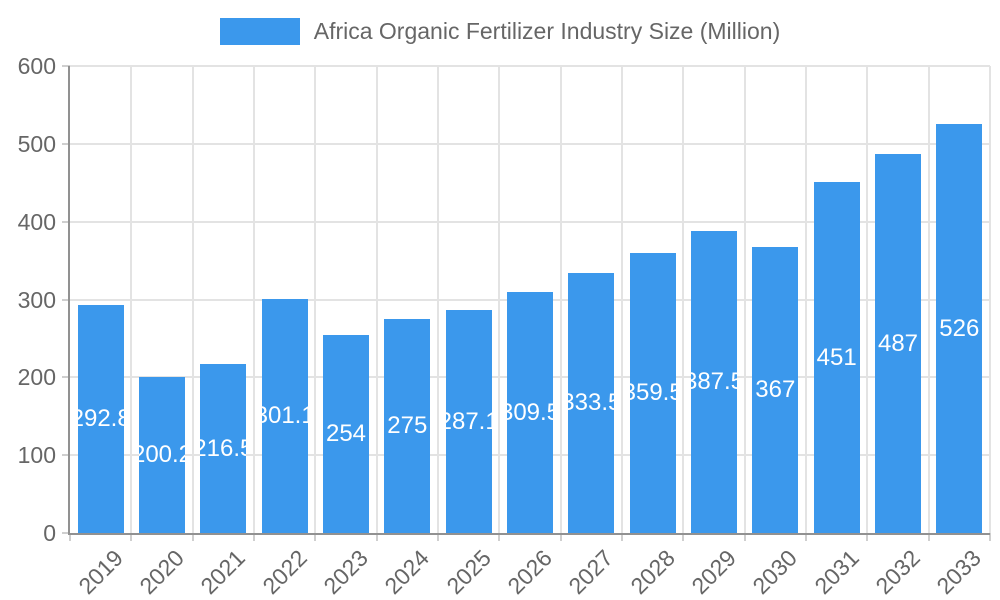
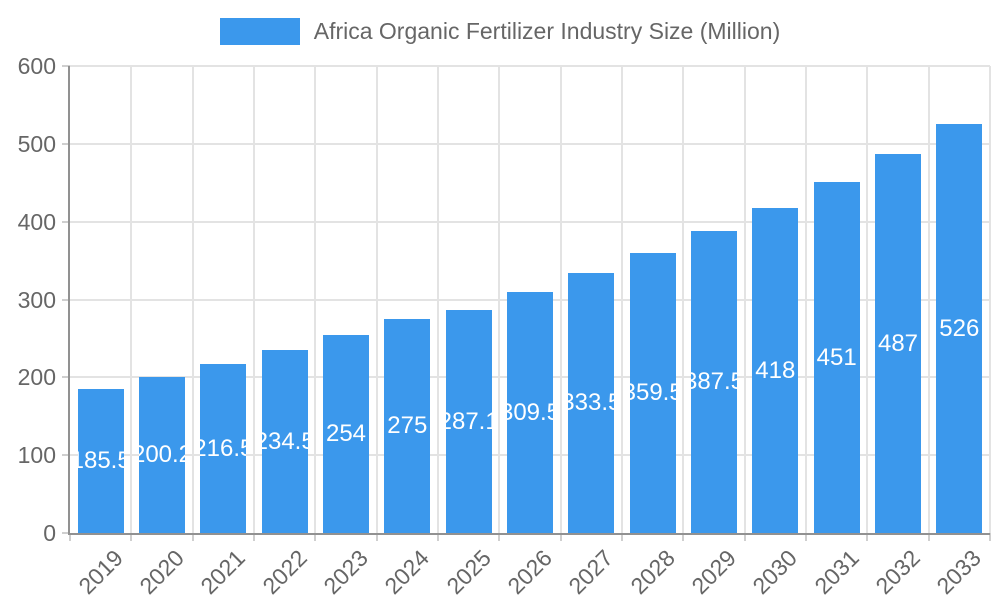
2019: 292.8 -> 185.5
2022: 301.1 -> 234.5
2030: 367 -> 418
